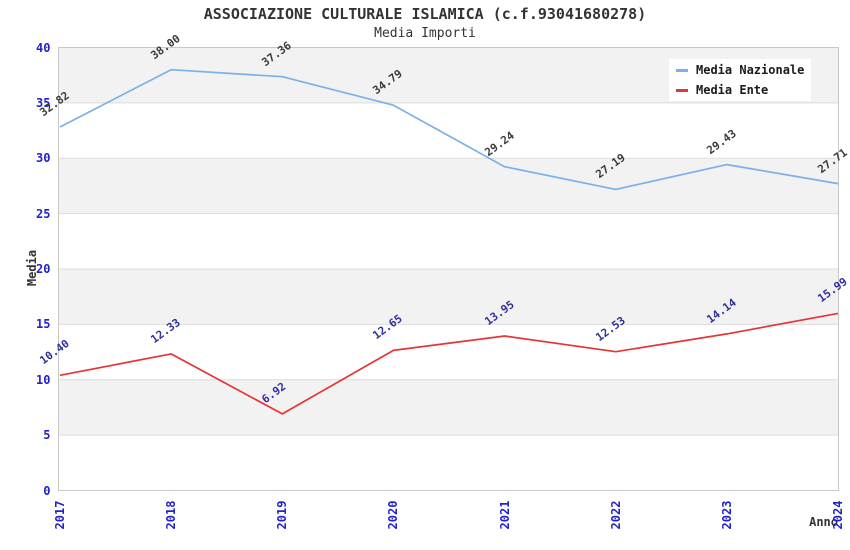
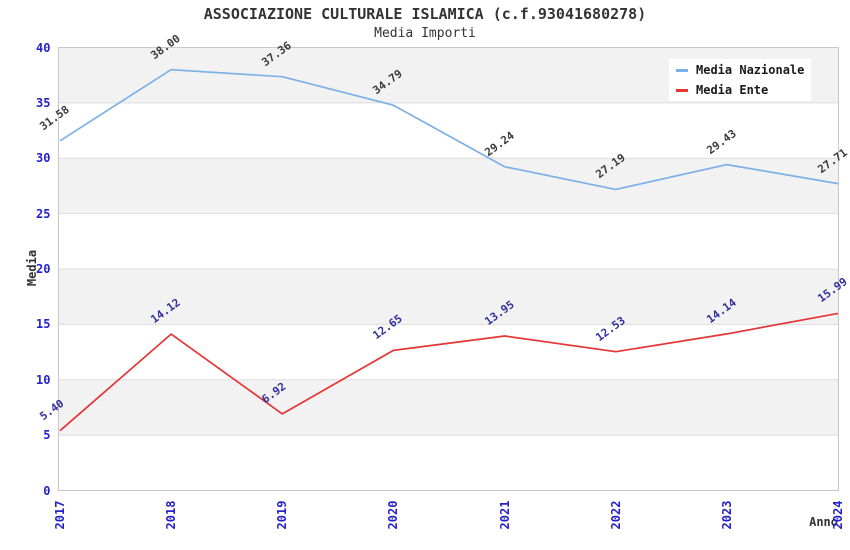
Media Nazionale/2017: 32.82 -> 31.58
Media Ente/2017: 10.40 -> 5.40
Media Ente/2018: 12.33 -> 14.12
